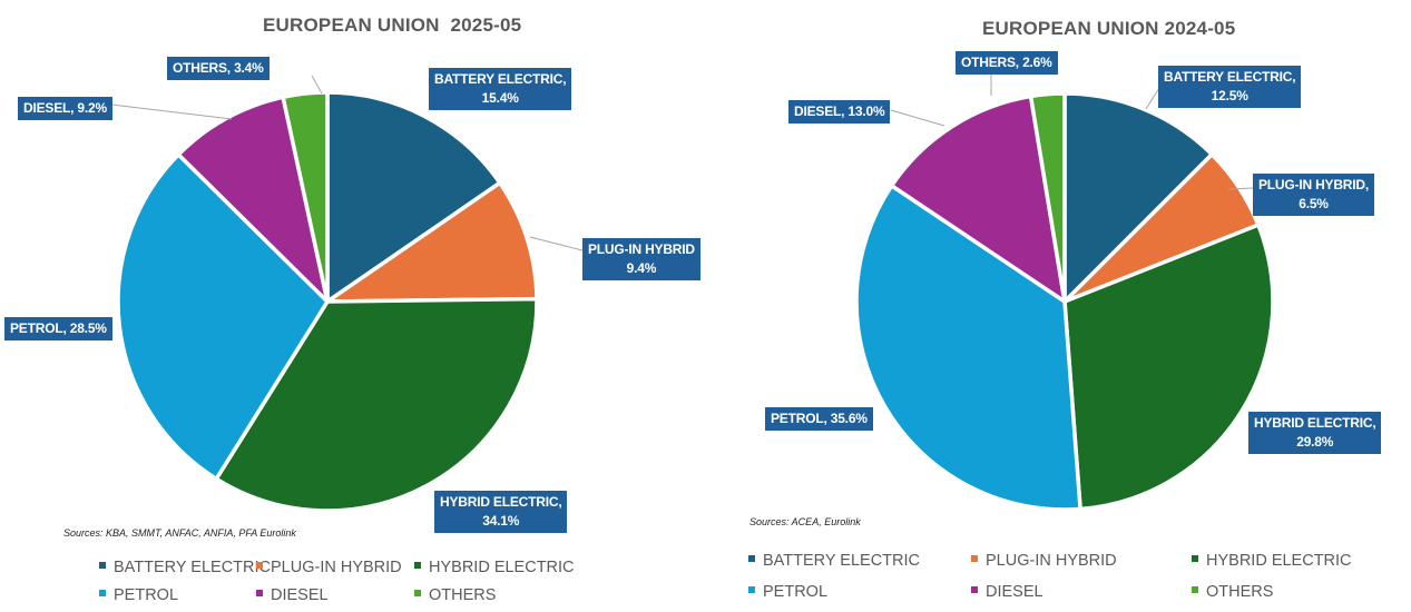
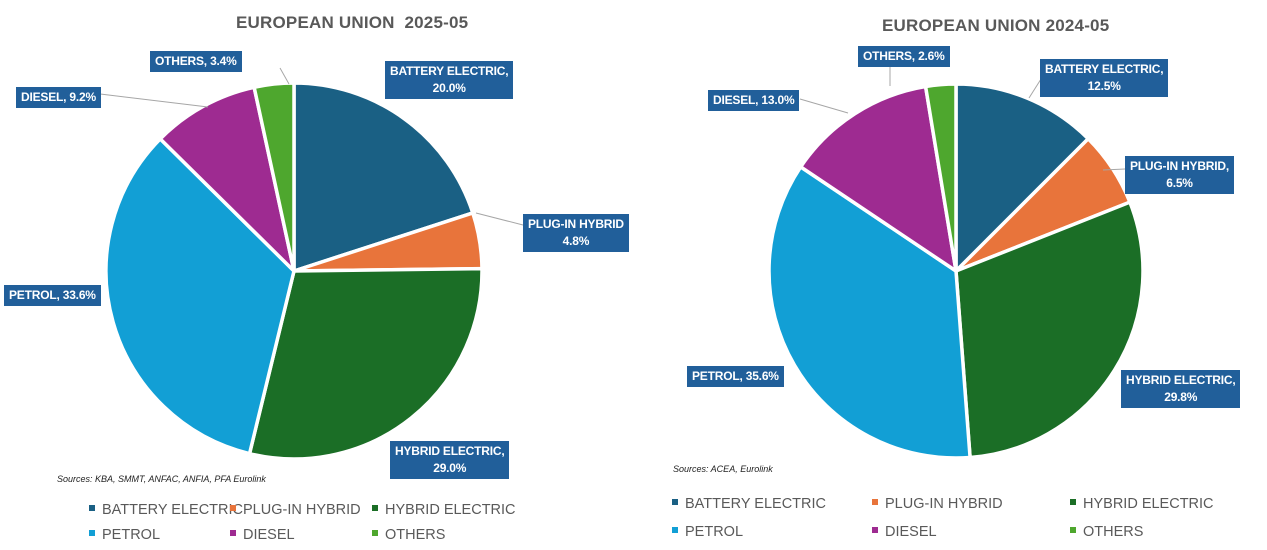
EUROPEAN UNION 2025-05/BATTERY ELECTRIC: 15.4% -> 20.0%
EUROPEAN UNION 2025-05/PLUG-IN HYBRID: 9.4% -> 4.8%
EUROPEAN UNION 2025-05/HYBRID ELECTRIC: 34.1% -> 29.0%
EUROPEAN UNION 2025-05/PETROL: 28.5% -> 33.6%
